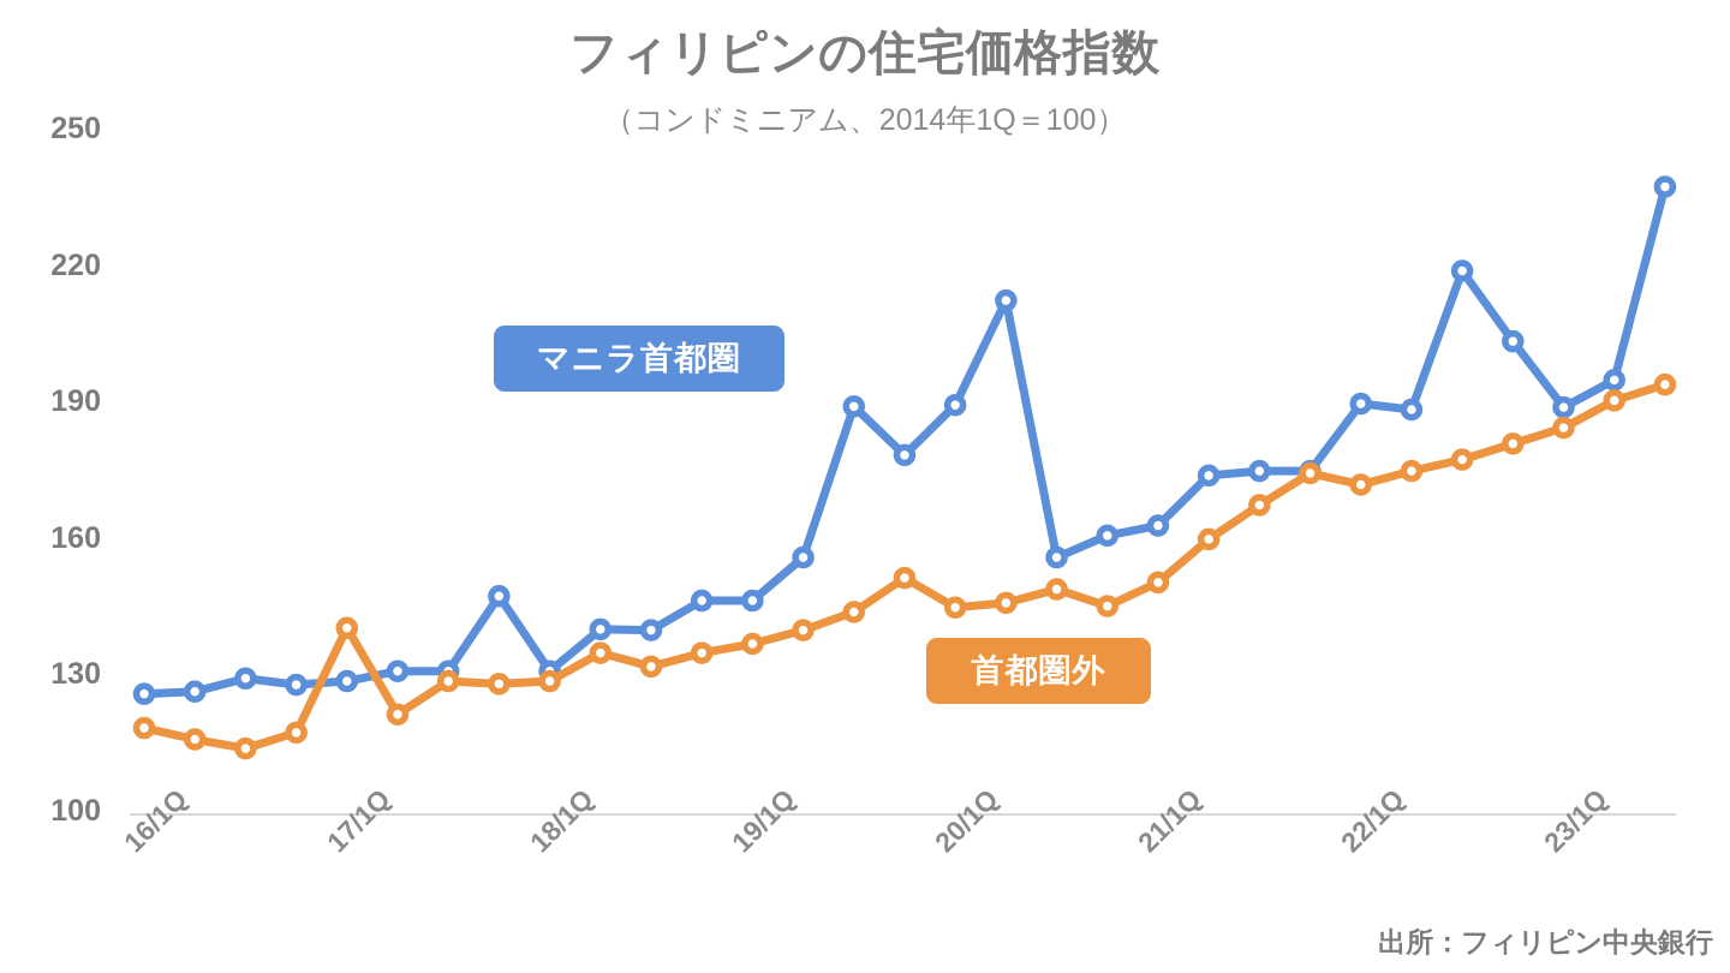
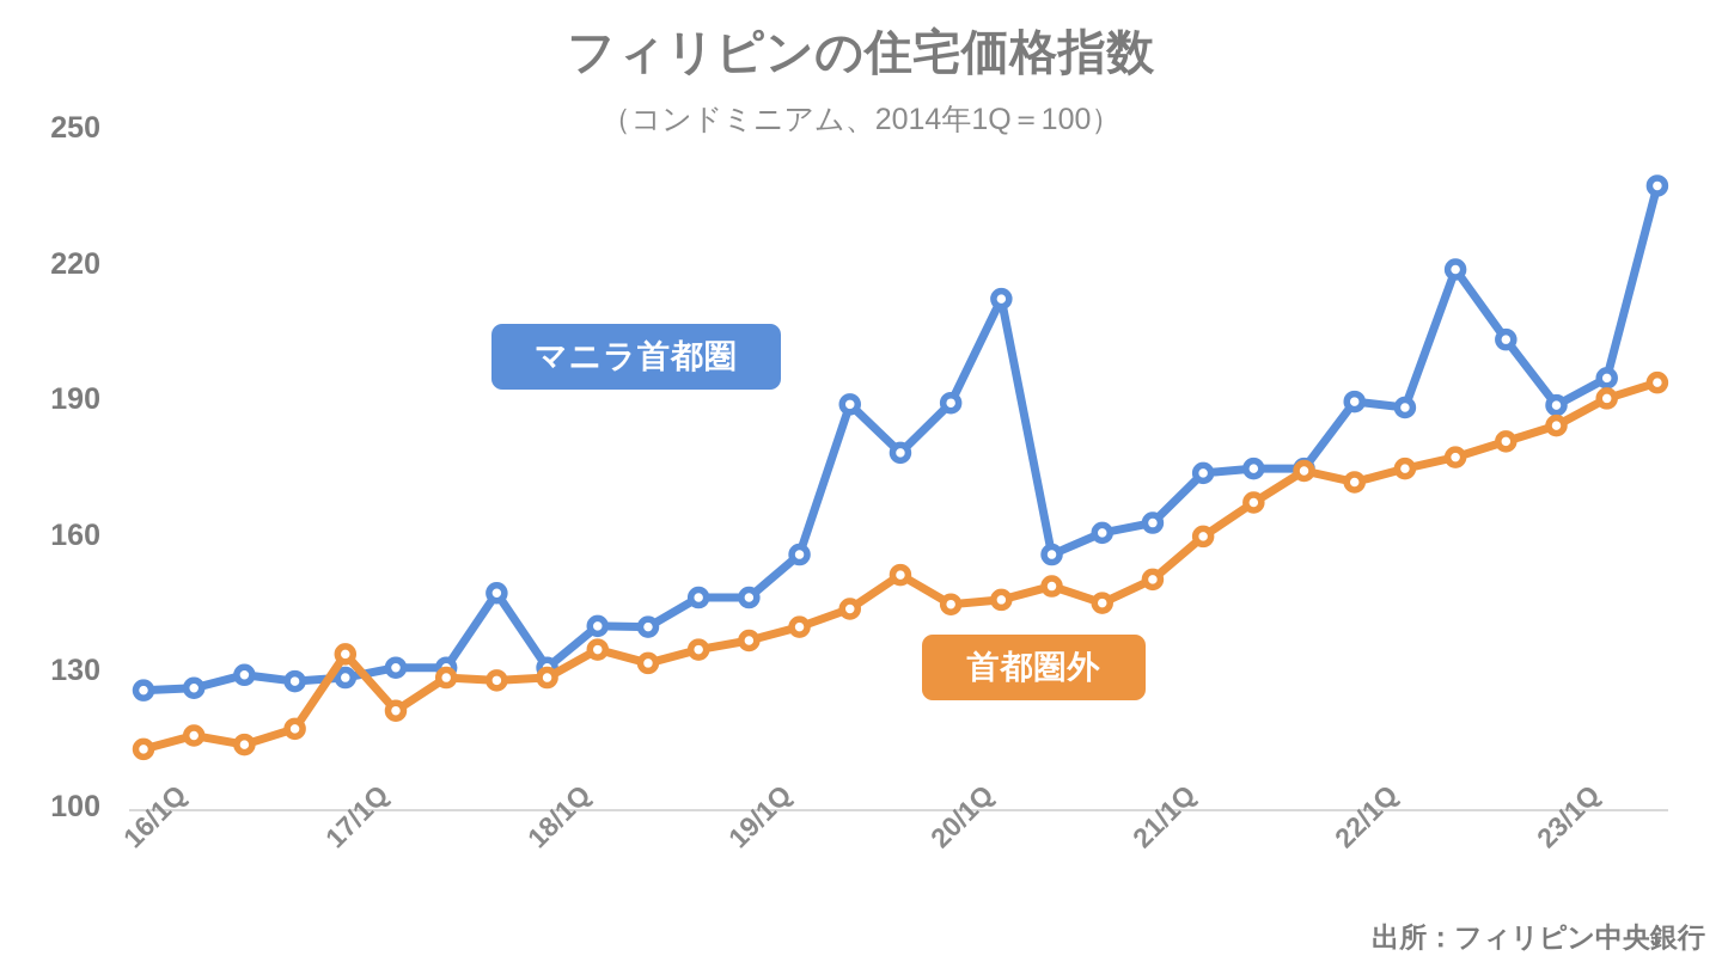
首都圏外/16/1Q: 119 -> 114
首都圏外/17/1Q: 141 -> 134
